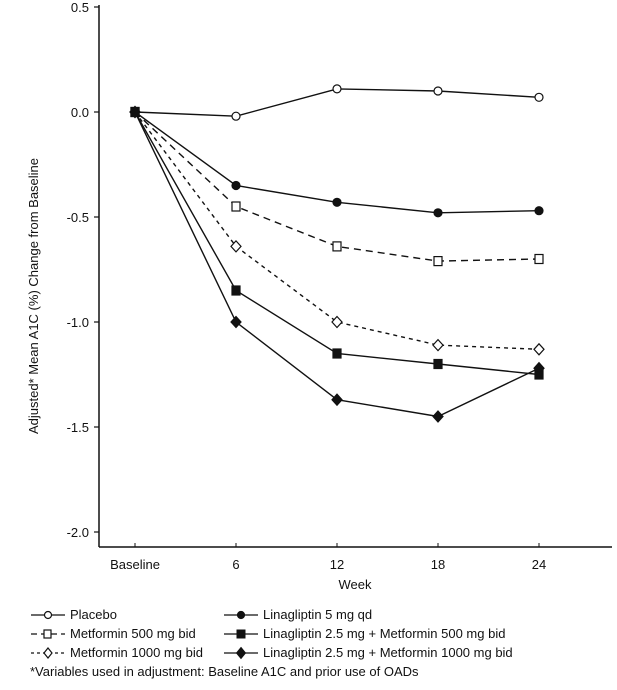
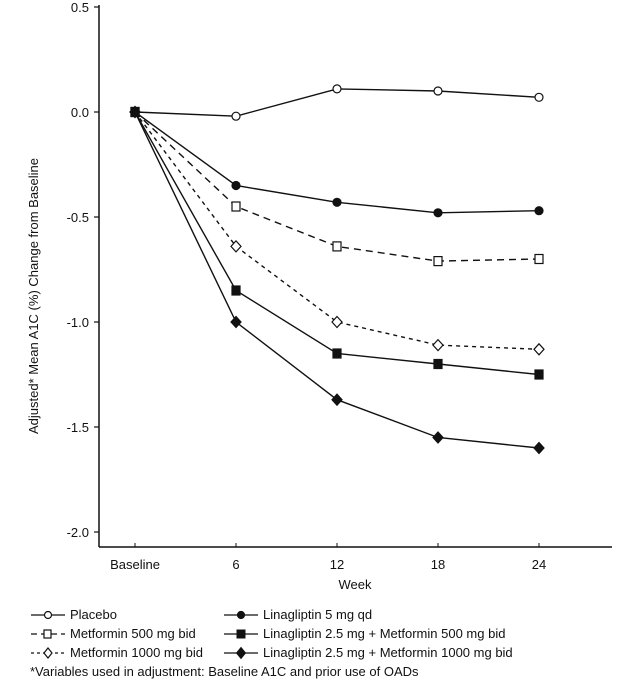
Linagliptin 2.5 mg + Metformin 1000 mg bid/18: -1.45 -> -1.55
Linagliptin 2.5 mg + Metformin 1000 mg bid/24: -1.22 -> -1.60
